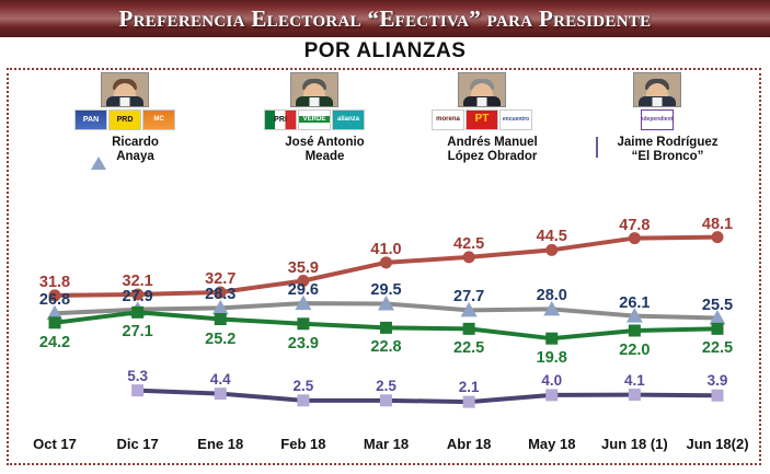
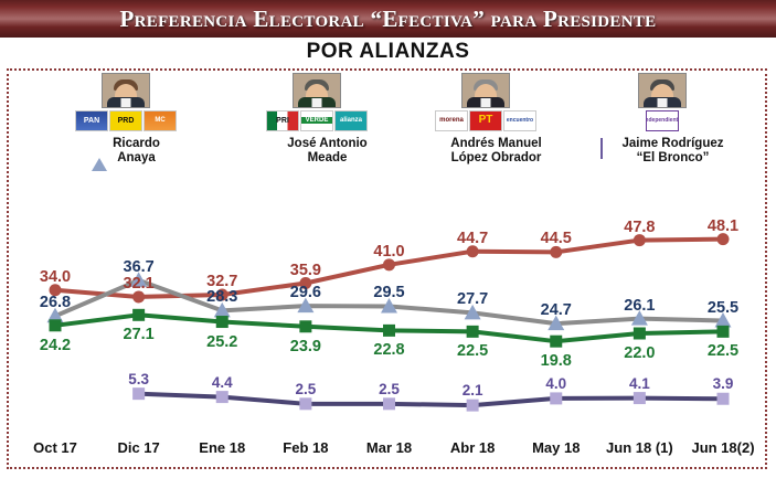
Andrés Manuel López Obrador/Oct 17: 31.8 -> 34.0
Ricardo Anaya/Dic 17: 27.9 -> 36.7
Andrés Manuel López Obrador/Abr 18: 42.5 -> 44.7
Ricardo Anaya/May 18: 28.0 -> 24.7
